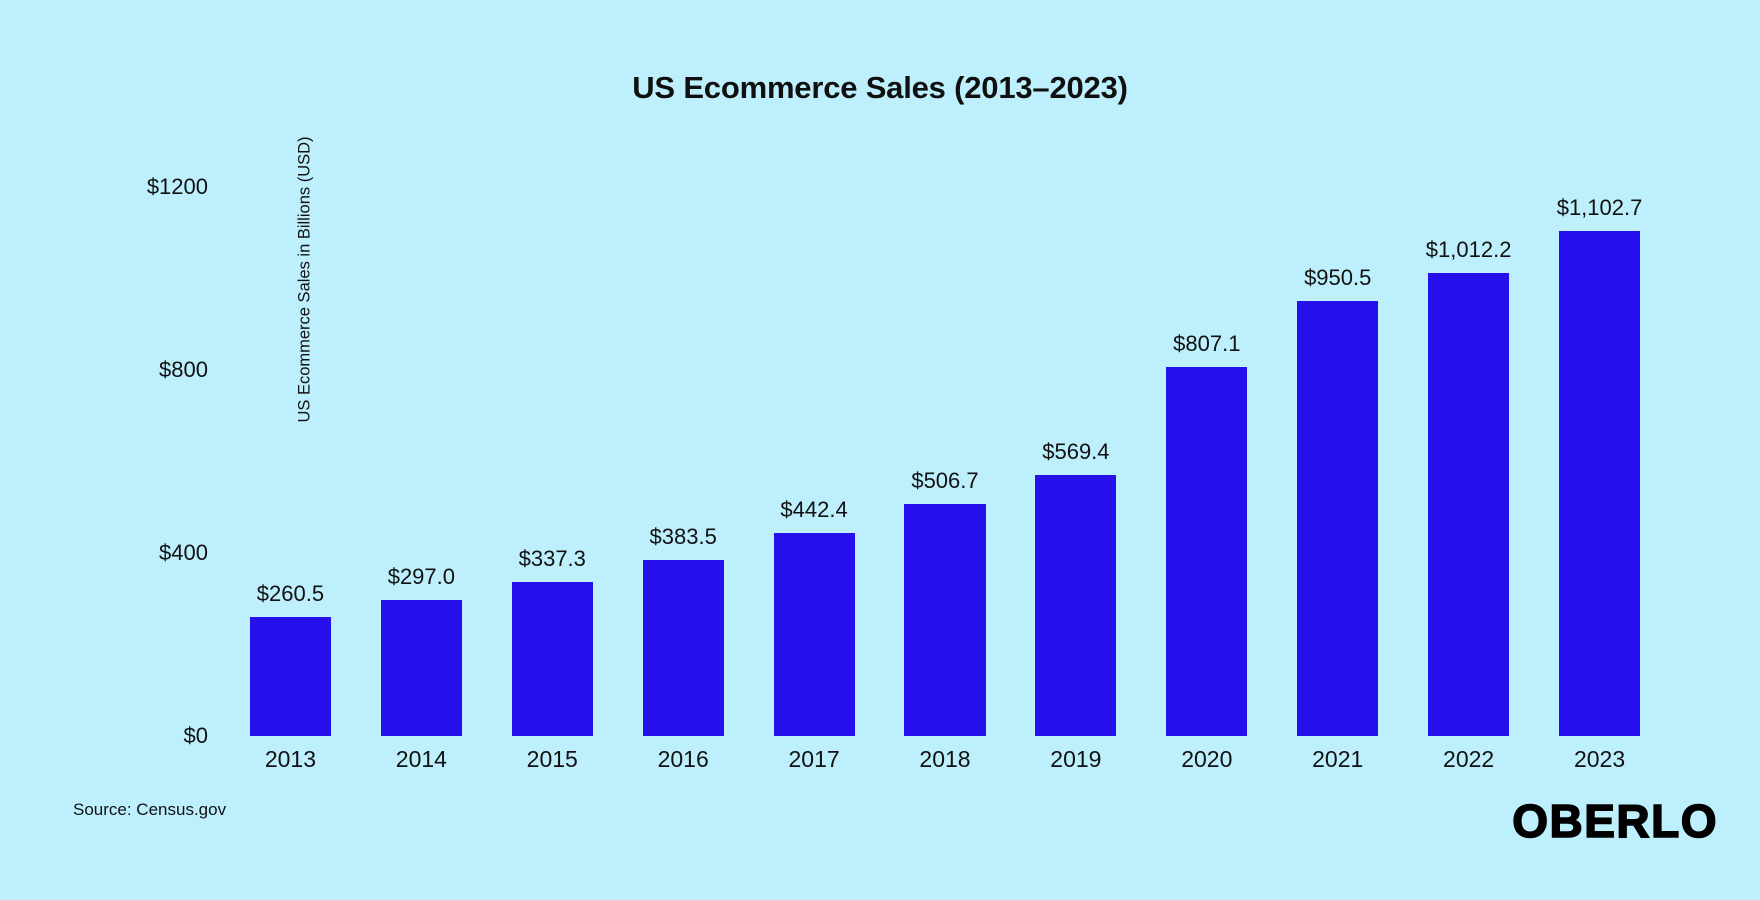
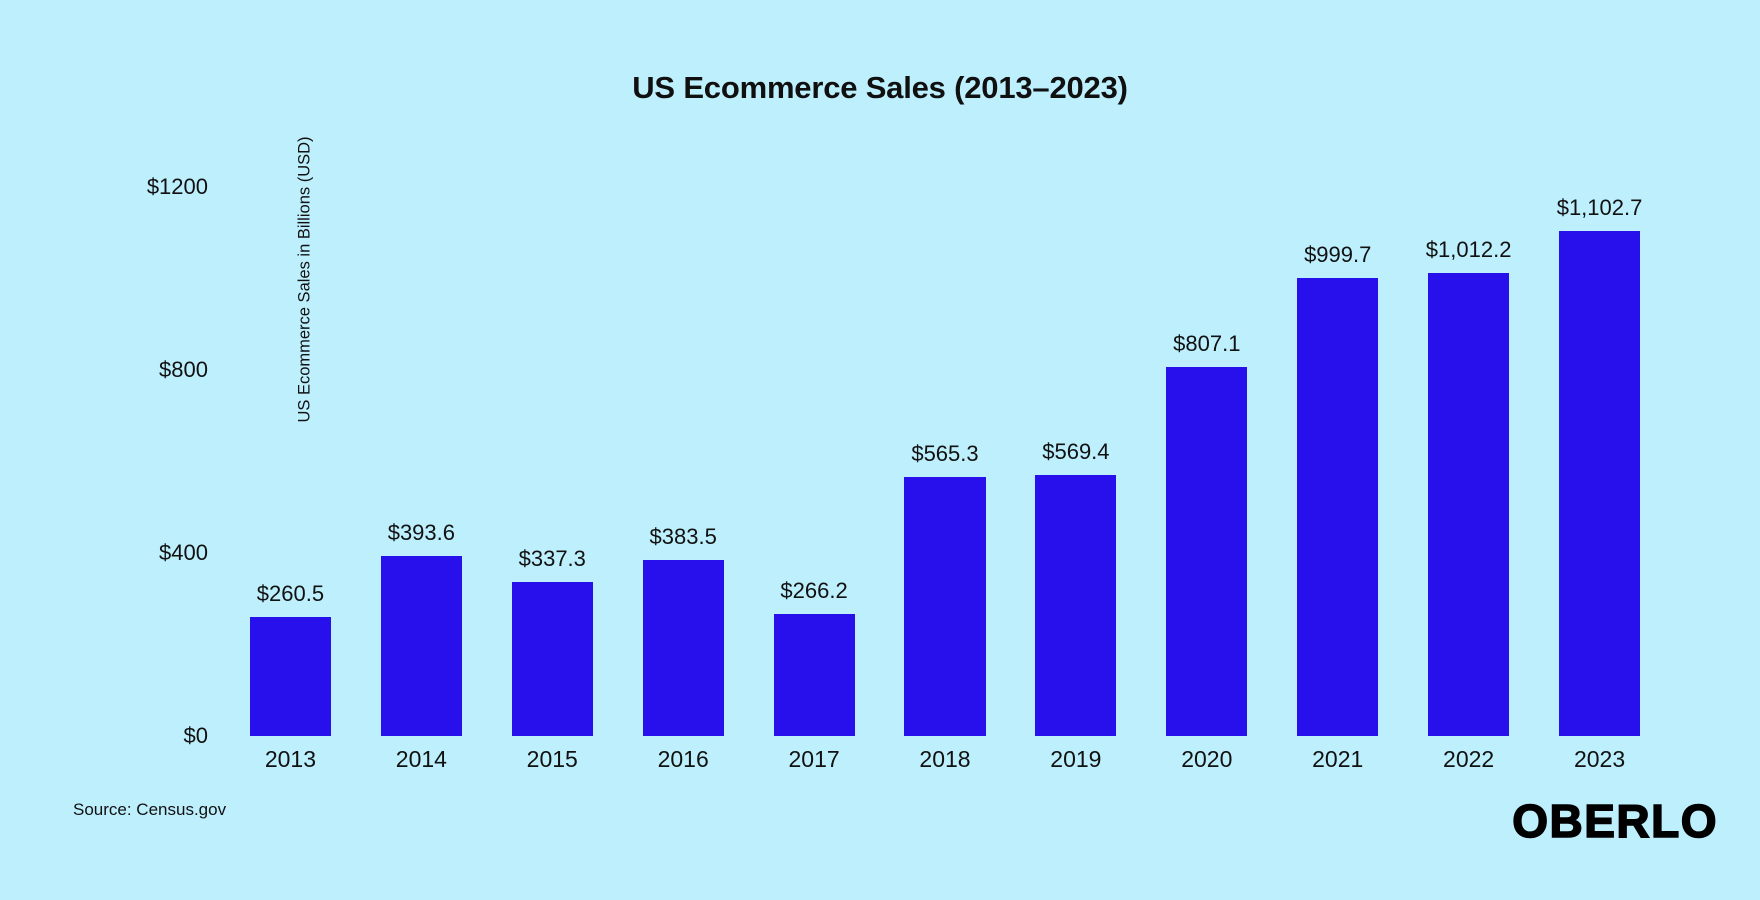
2014: $297.0 -> $393.6
2017: $442.4 -> $266.2
2018: $506.7 -> $565.3
2021: $950.5 -> $999.7
